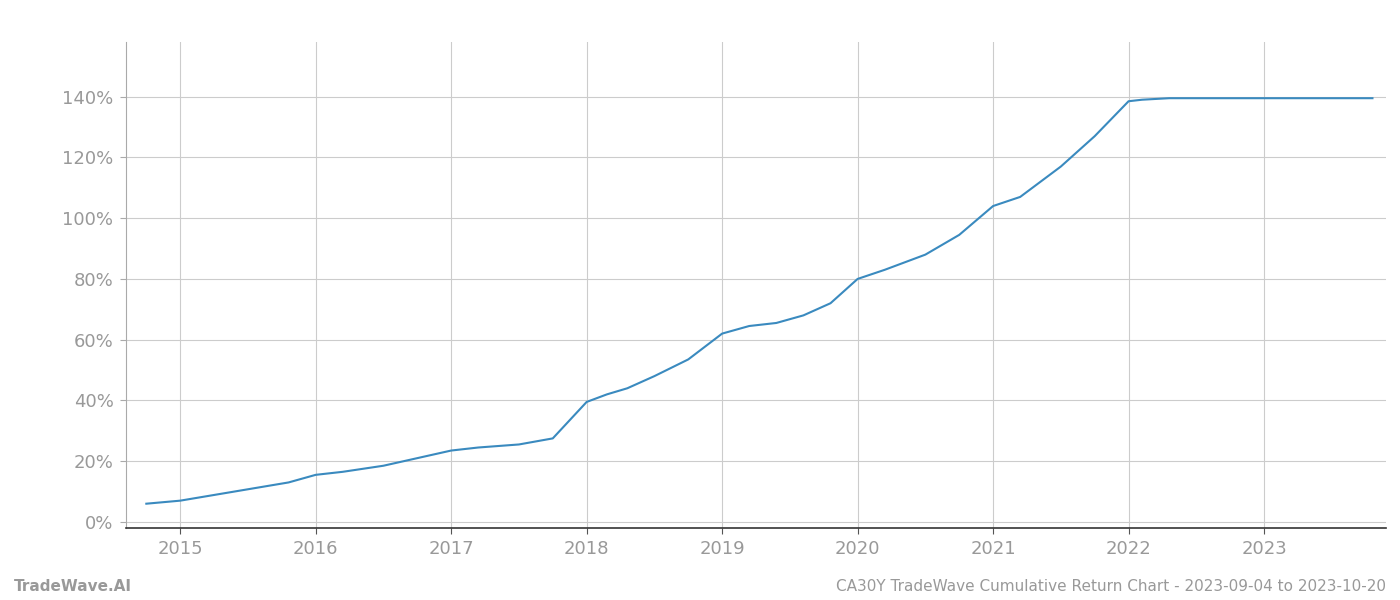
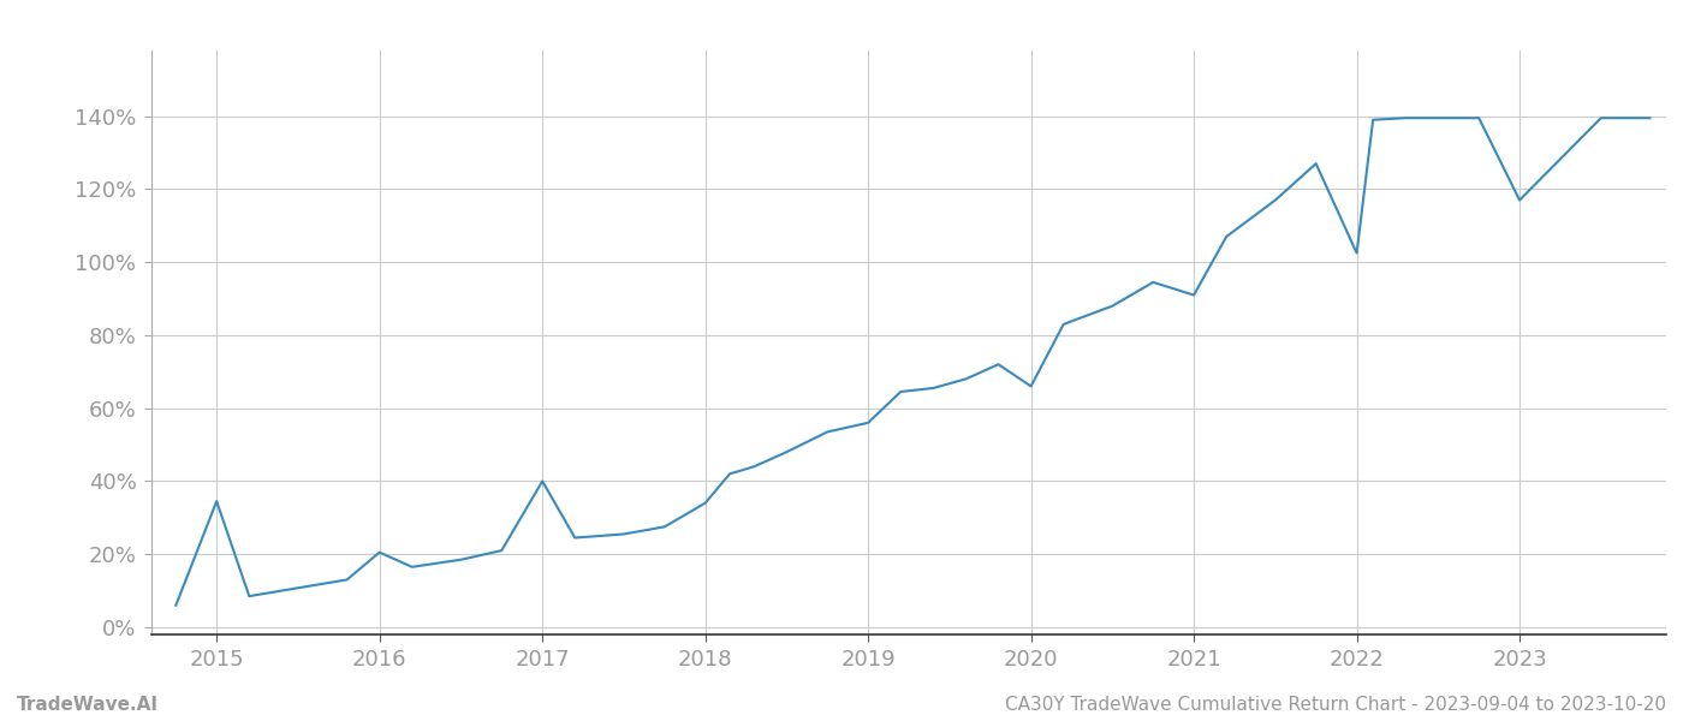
2015: 7.0% -> 34.5%
2016: 15.5% -> 20.5%
2017: 23.5% -> 40.0%
2018: 39.5% -> 34.0%
2019: 62.0% -> 56.0%
2020: 80.0% -> 66.0%
2021: 104.0% -> 91.0%
2022: 138.5% -> 102.5%
2023: 139.5% -> 117.0%
